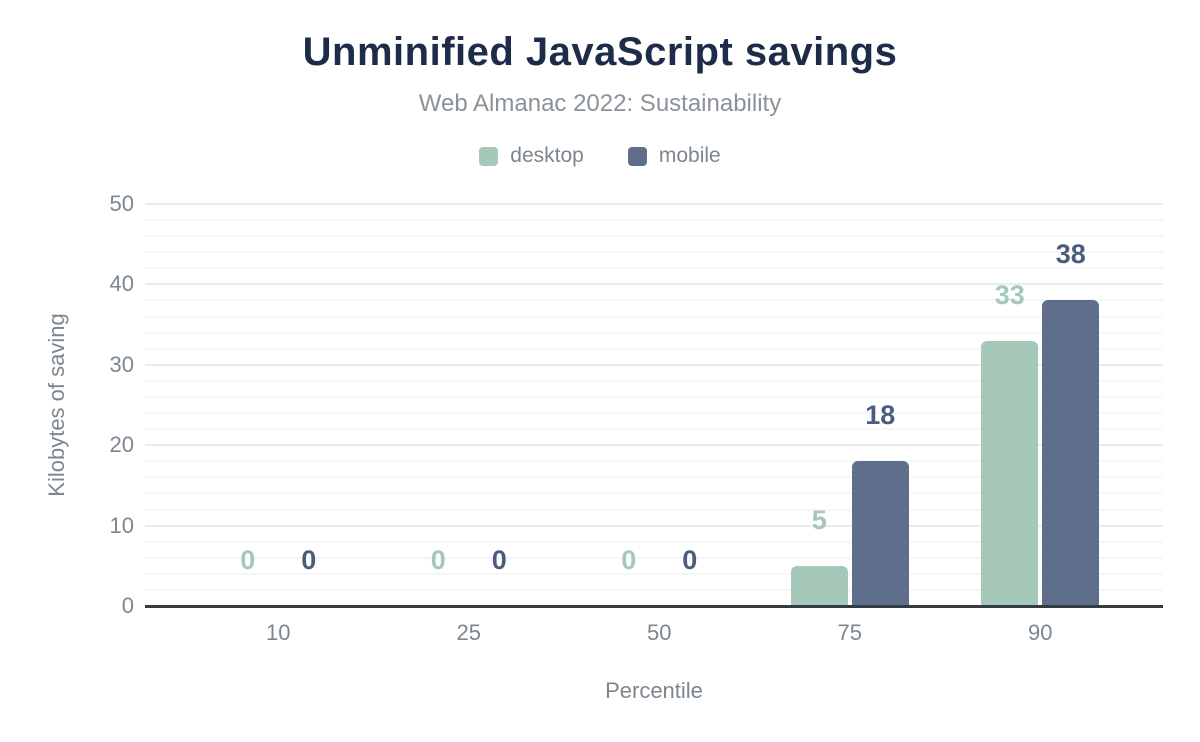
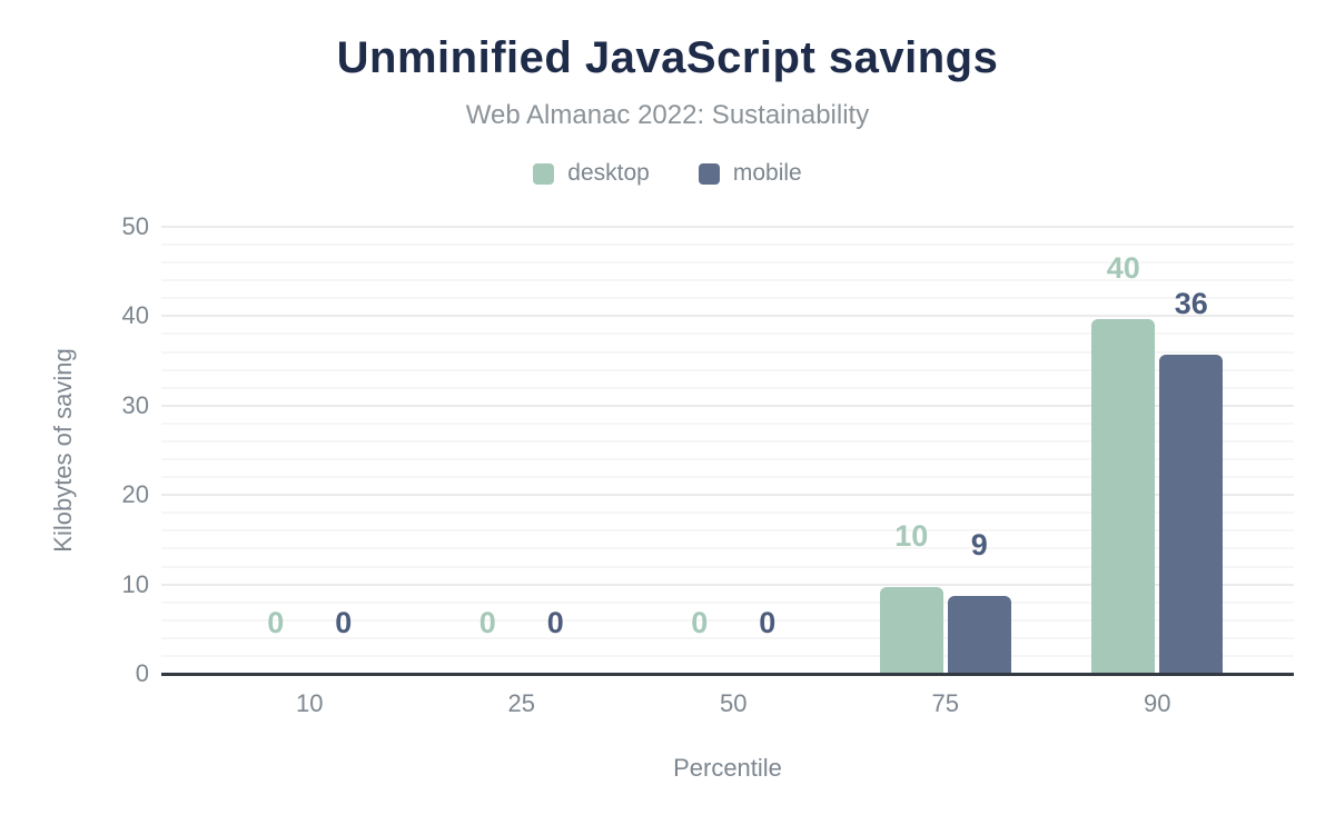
desktop/75: 5 -> 10
mobile/75: 18 -> 9
desktop/90: 33 -> 40
mobile/90: 38 -> 36
